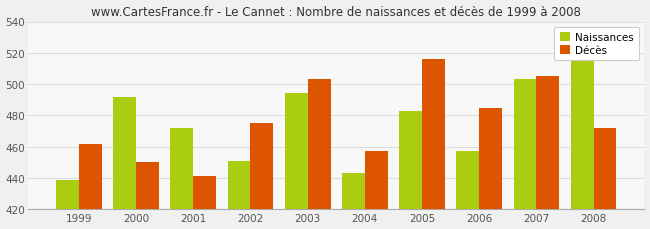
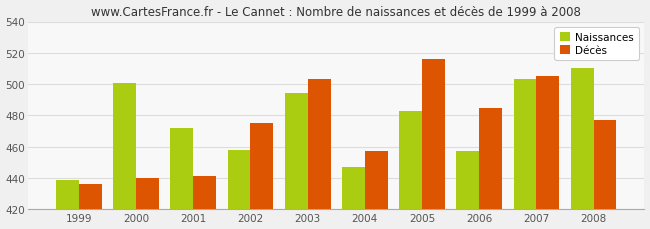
Décès/1999: 462 -> 436
Naissances/2000: 492 -> 501
Décès/2000: 450 -> 440
Naissances/2002: 451 -> 458
Naissances/2004: 443 -> 447
Naissances/2008: 516 -> 510
Décès/2008: 472 -> 477
